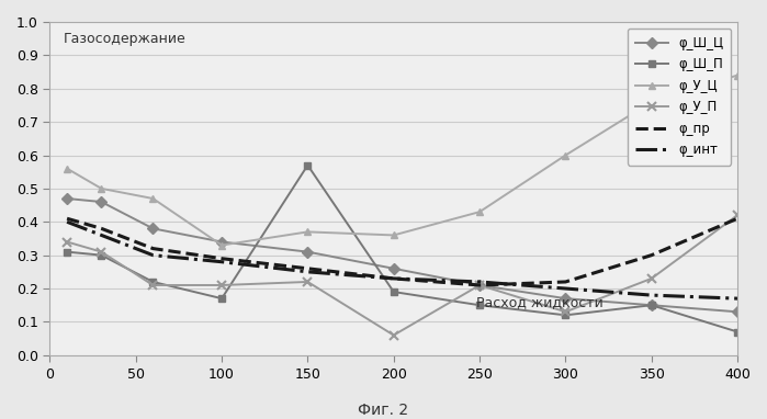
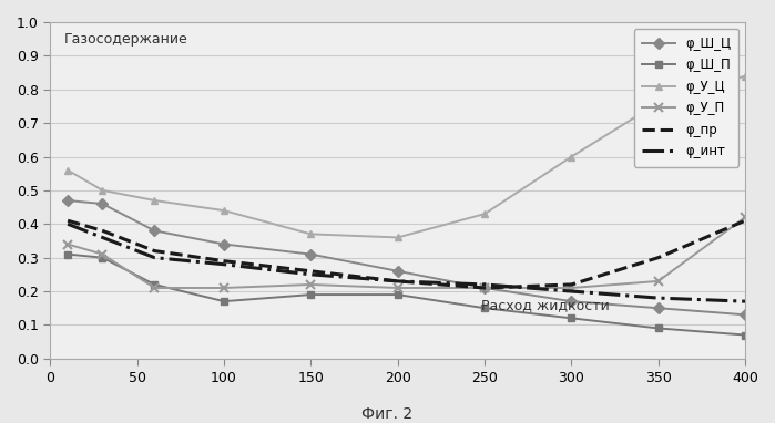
φ_У_Ц/100: 0.33 -> 0.44
φ_Ш_П/150: 0.57 -> 0.19
φ_У_П/200: 0.06 -> 0.21
φ_У_П/300: 0.13 -> 0.21
φ_Ш_П/350: 0.15 -> 0.09
